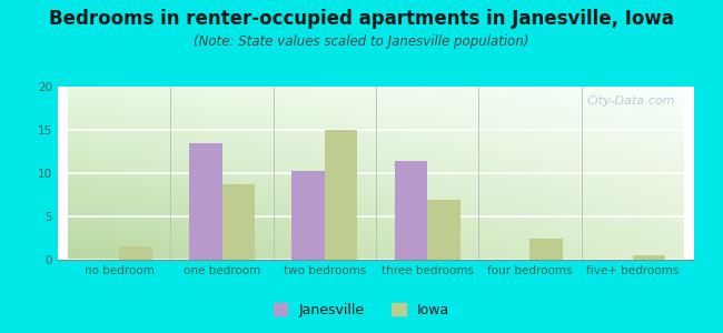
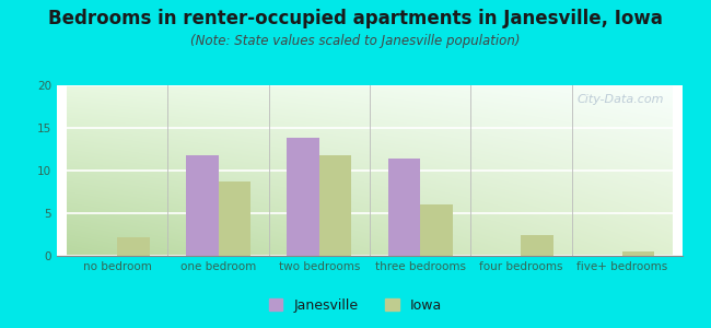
Iowa/no bedroom: 1.5 -> 2.2
Janesville/one bedroom: 13.4 -> 11.8
Janesville/two bedrooms: 10.3 -> 13.8
Iowa/two bedrooms: 15.0 -> 11.8
Iowa/three bedrooms: 6.9 -> 6.0
